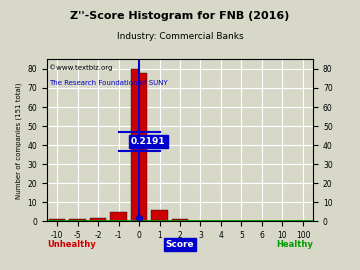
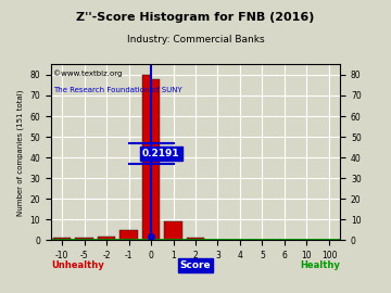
1: 6 -> 9
